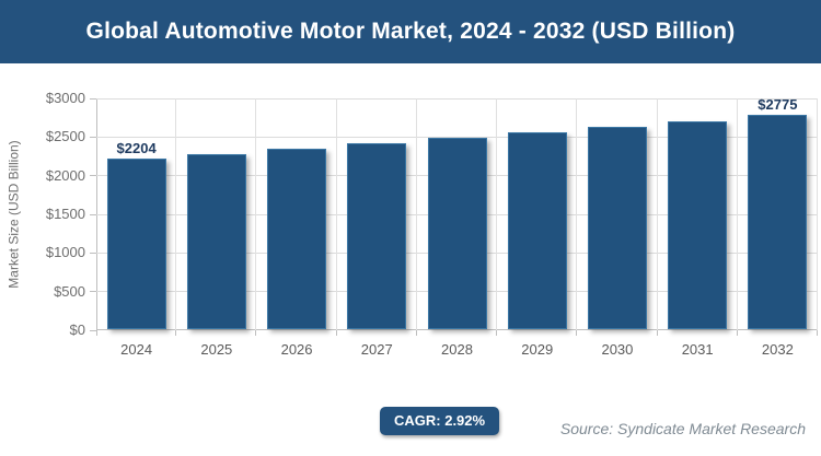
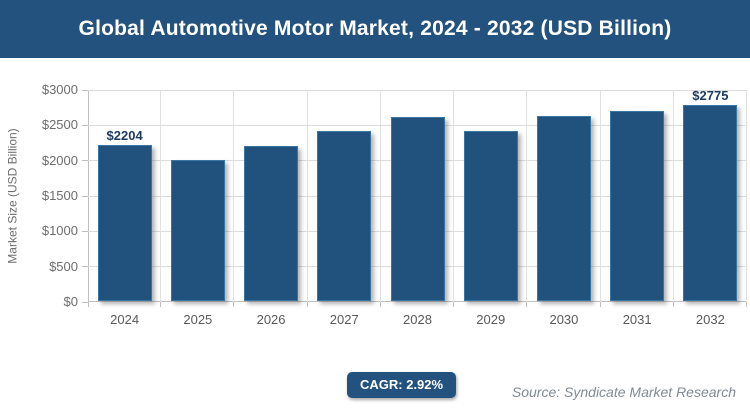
2025: $2300 -> $2000
2026: $2300 -> $2200
2028: $2500 -> $2600
2029: $2500 -> $2400
